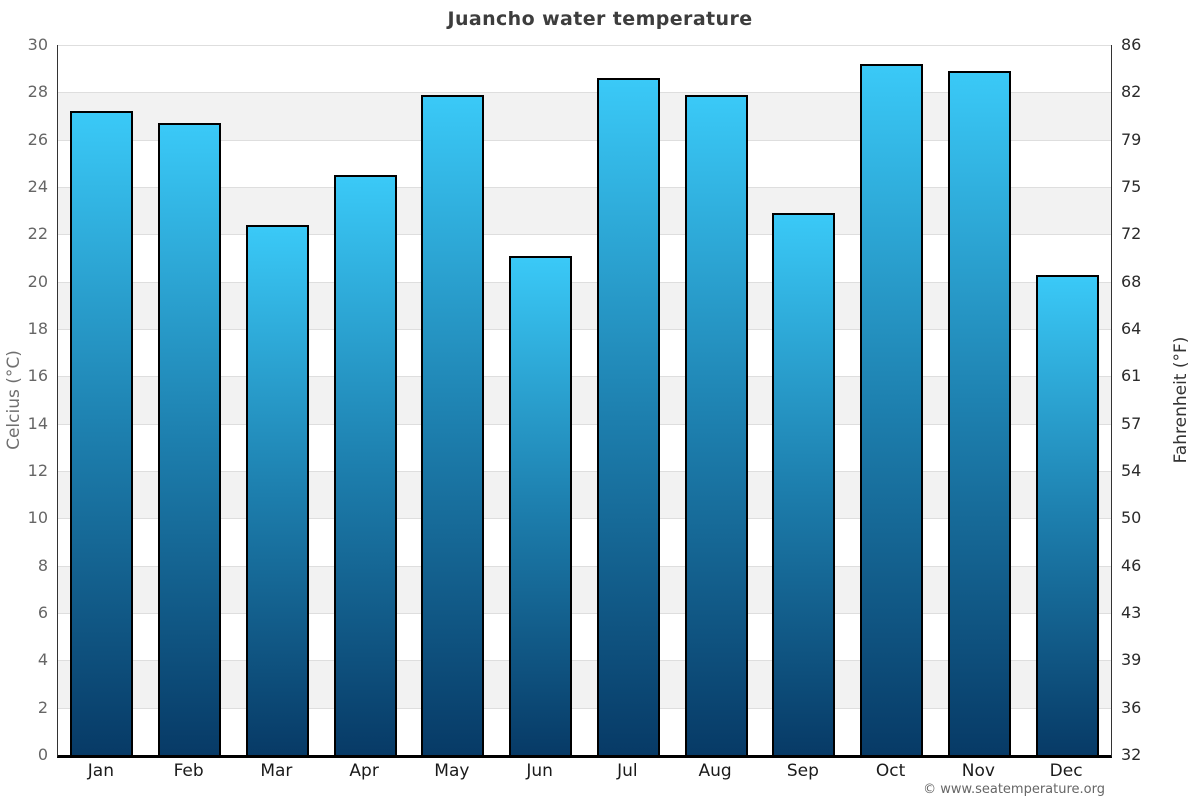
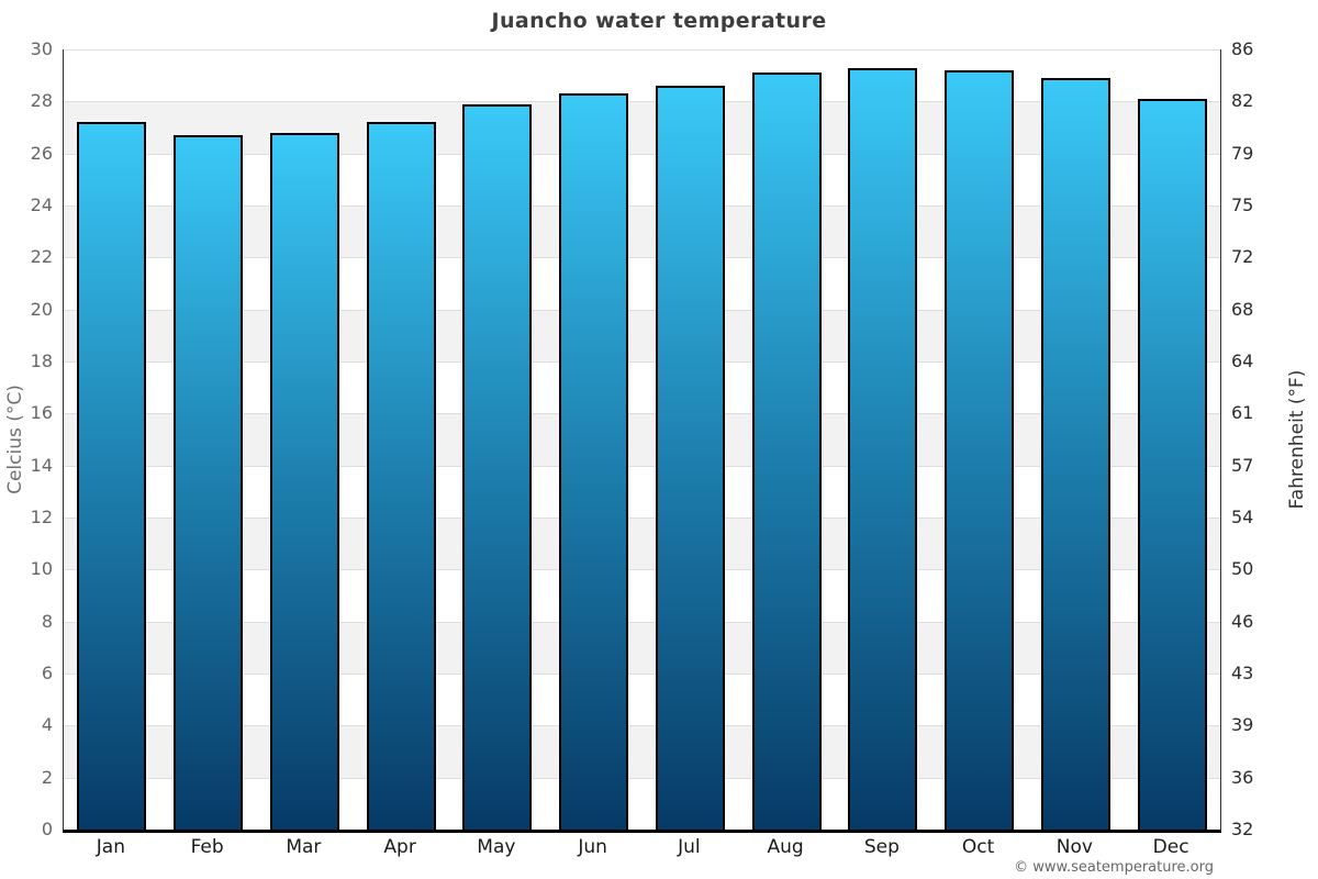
Mar: 22.4 -> 26.8
Apr: 24.5 -> 27.2
Jun: 21.1 -> 28.3
Aug: 27.9 -> 29.1
Sep: 22.9 -> 29.3
Dec: 20.3 -> 28.1
